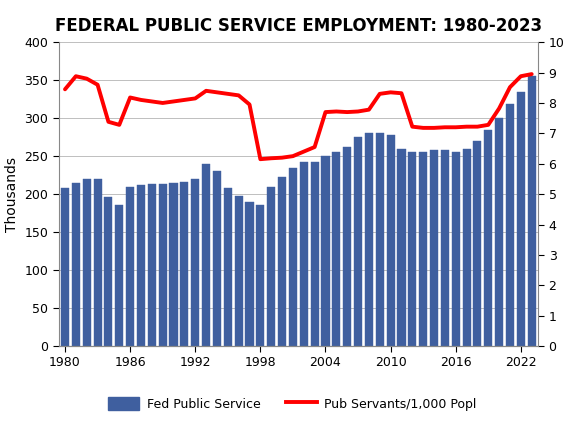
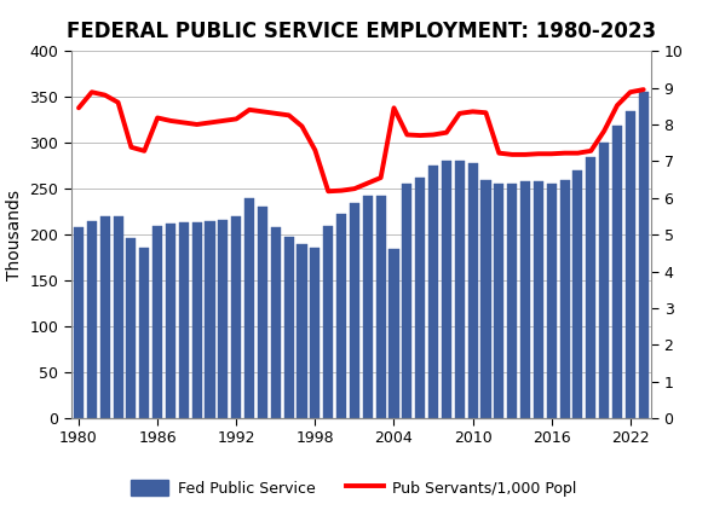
Pub Servants/1,000 Popl/1998: 6.15 -> 7.30
Fed Public Service/2004: 250 -> 184
Pub Servants/1,000 Popl/2004: 7.70 -> 8.45
